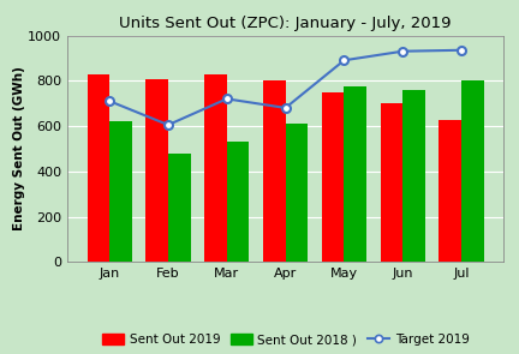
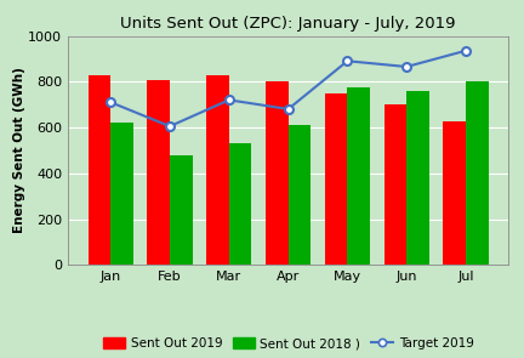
Target 2019/Jun: 930 -> 860
